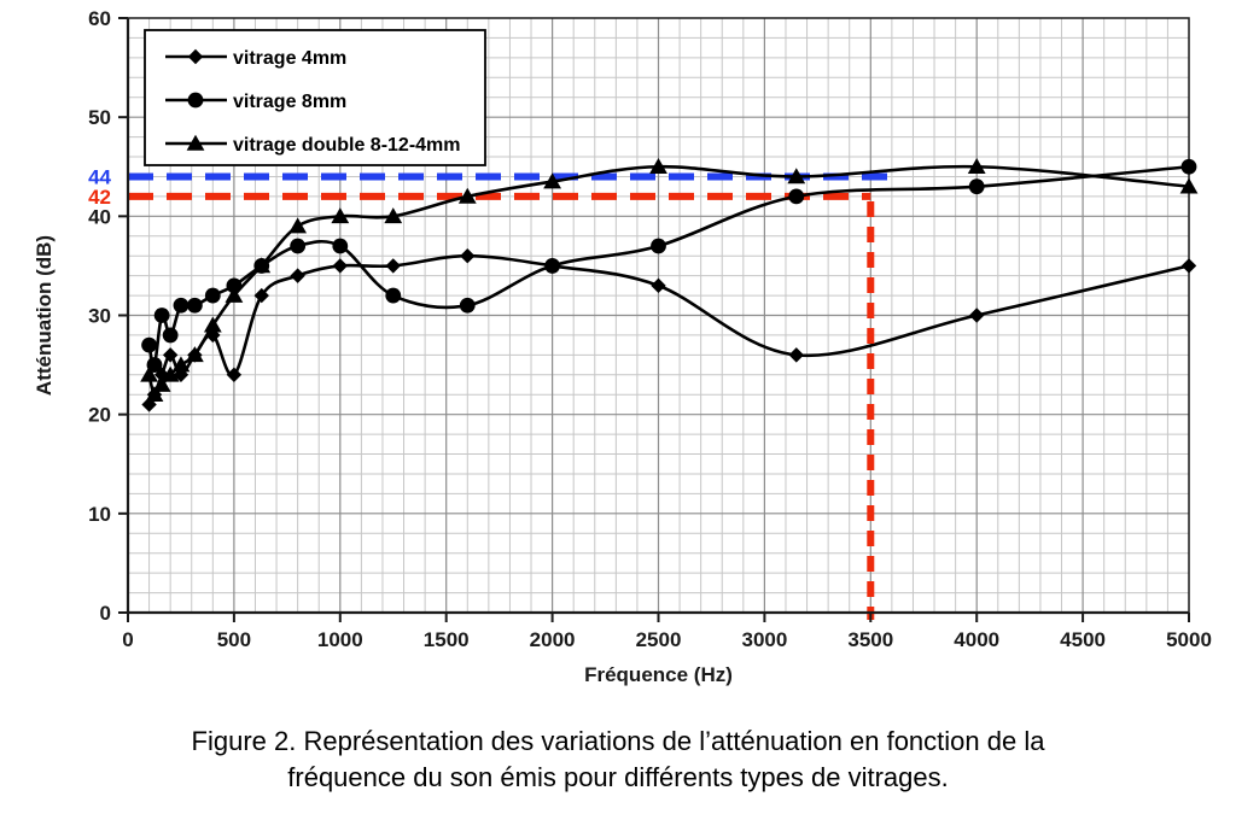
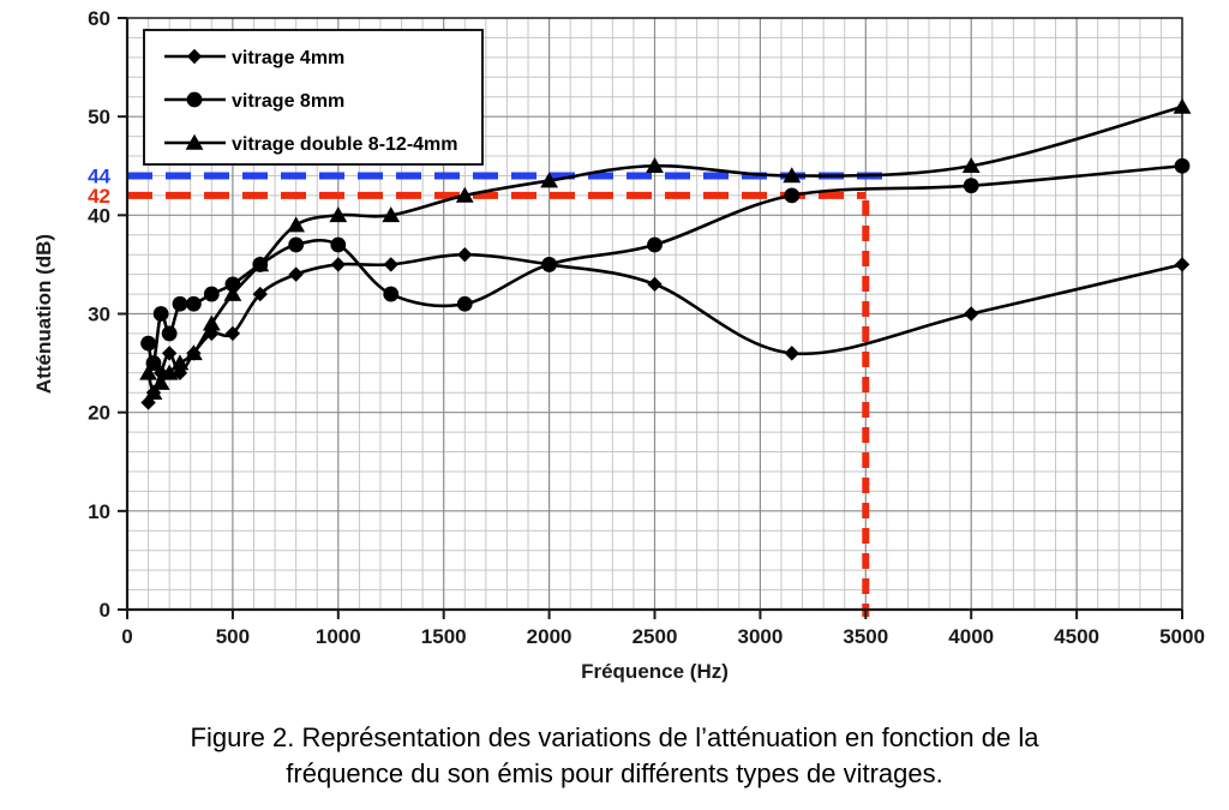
vitrage 4mm/500: 24 -> 28
vitrage double 8-12-4mm/5000: 43 -> 51
